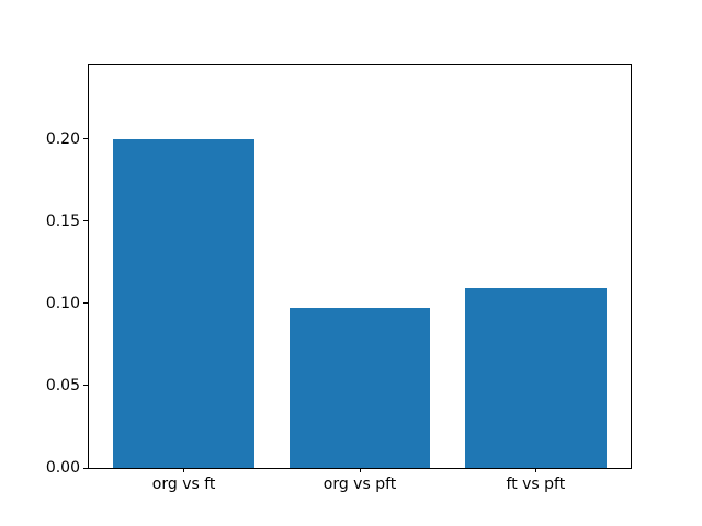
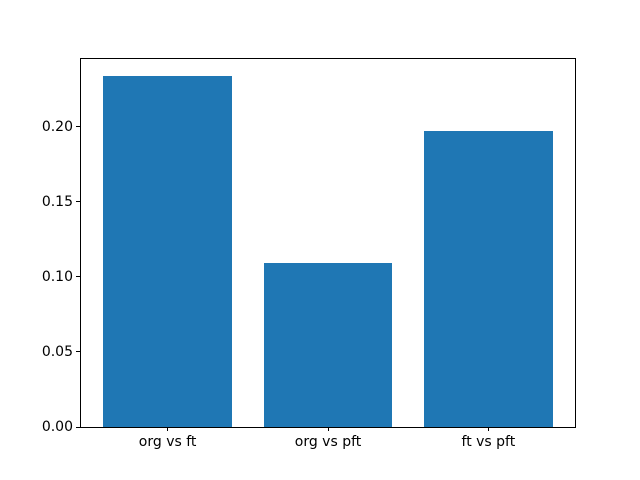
org vs ft: 0.200 -> 0.234
org vs pft: 0.097 -> 0.109
ft vs pft: 0.109 -> 0.197
